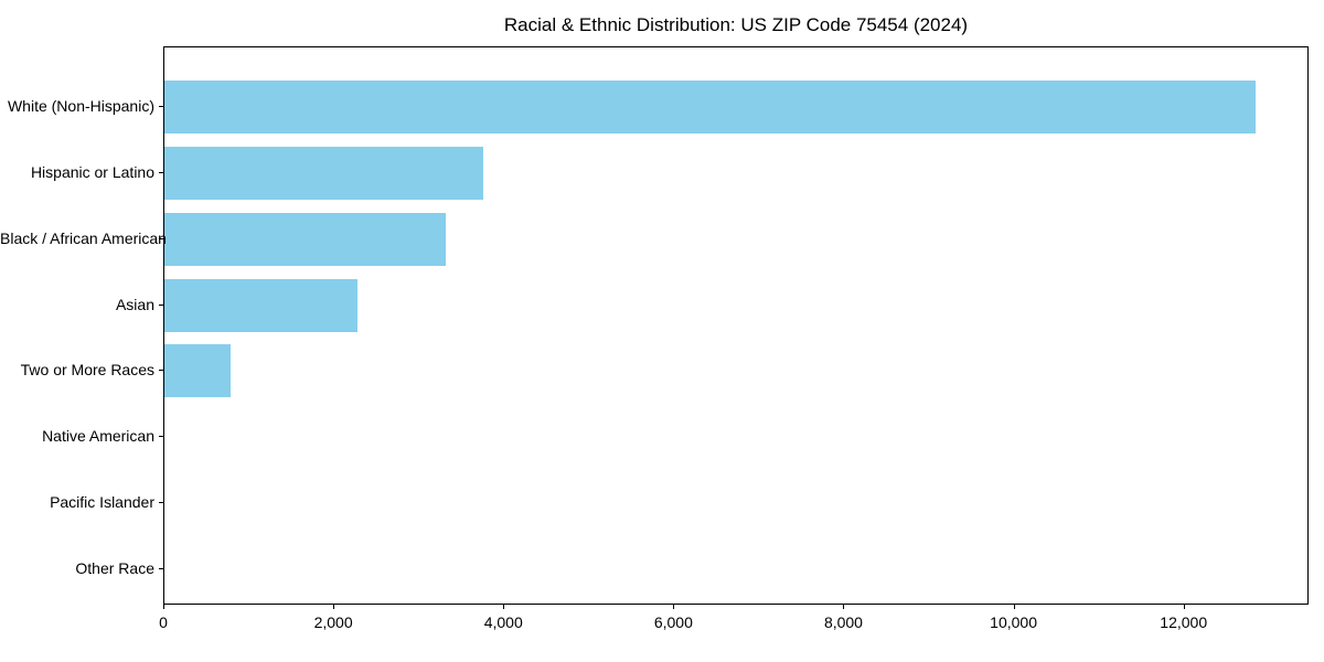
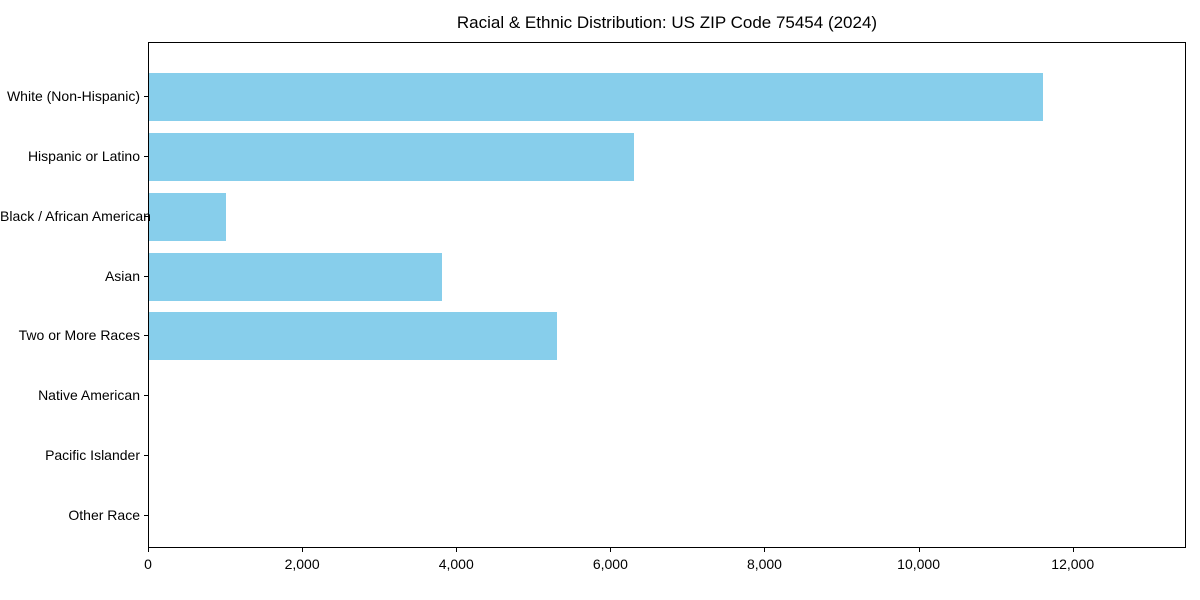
White (Non-Hispanic): 12800 -> 11600
Hispanic or Latino: 3800 -> 6300
Black / African American: 3300 -> 1000
Asian: 2300 -> 3800
Two or More Races: 800 -> 5300
